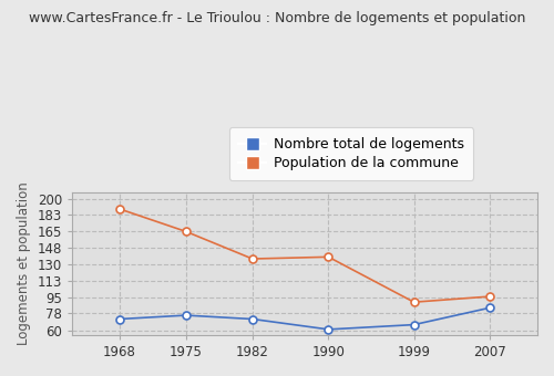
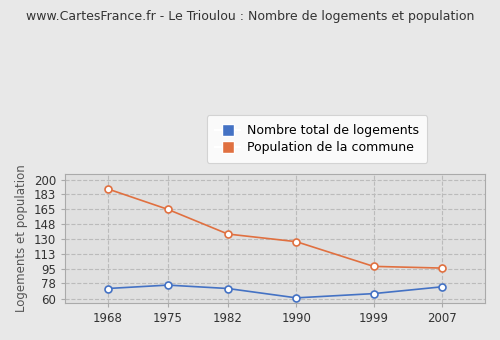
Population de la commune/1990: 138 -> 127
Population de la commune/1999: 90 -> 98
Nombre total de logements/2007: 84 -> 74
